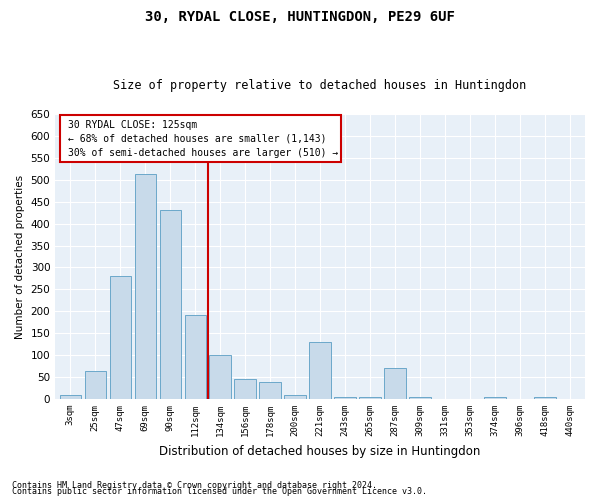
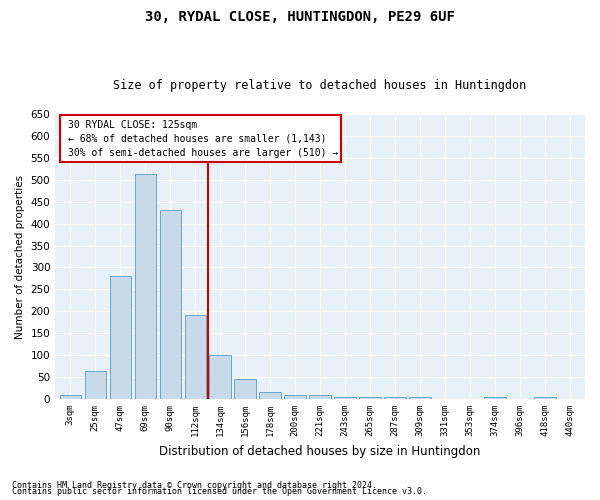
178sqm: 40 -> 15
221sqm: 130 -> 10
287sqm: 70 -> 5
